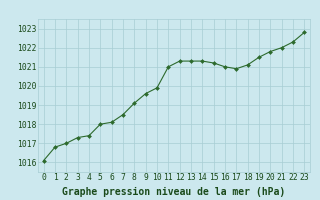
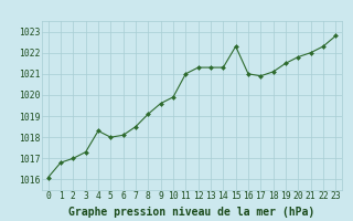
4: 1017.4 -> 1018.3
15: 1021.2 -> 1022.3
